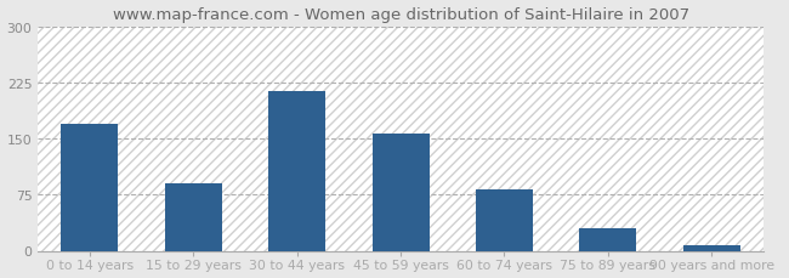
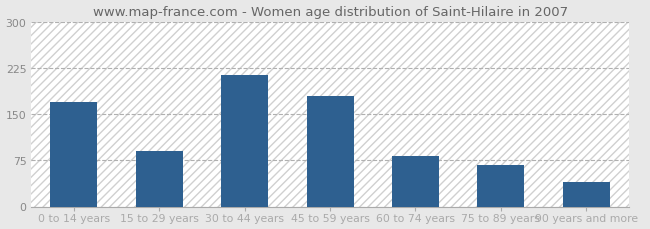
45 to 59 years: 157 -> 180
75 to 89 years: 30 -> 68
90 years and more: 7 -> 40
